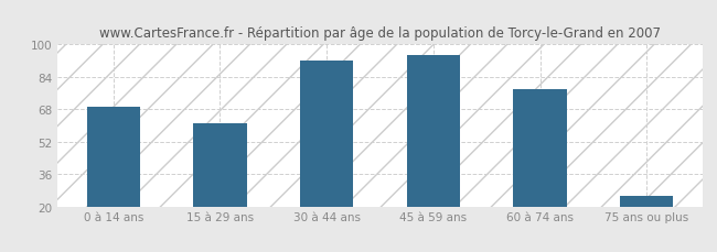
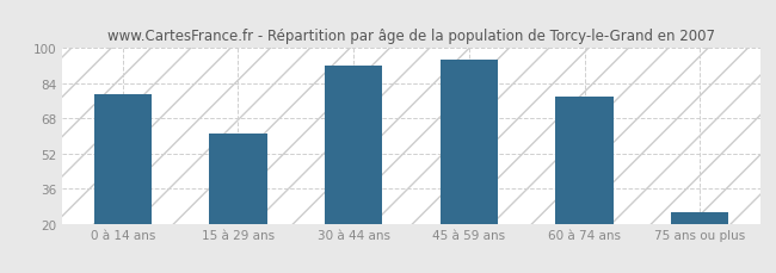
0 à 14 ans: 69 -> 79
